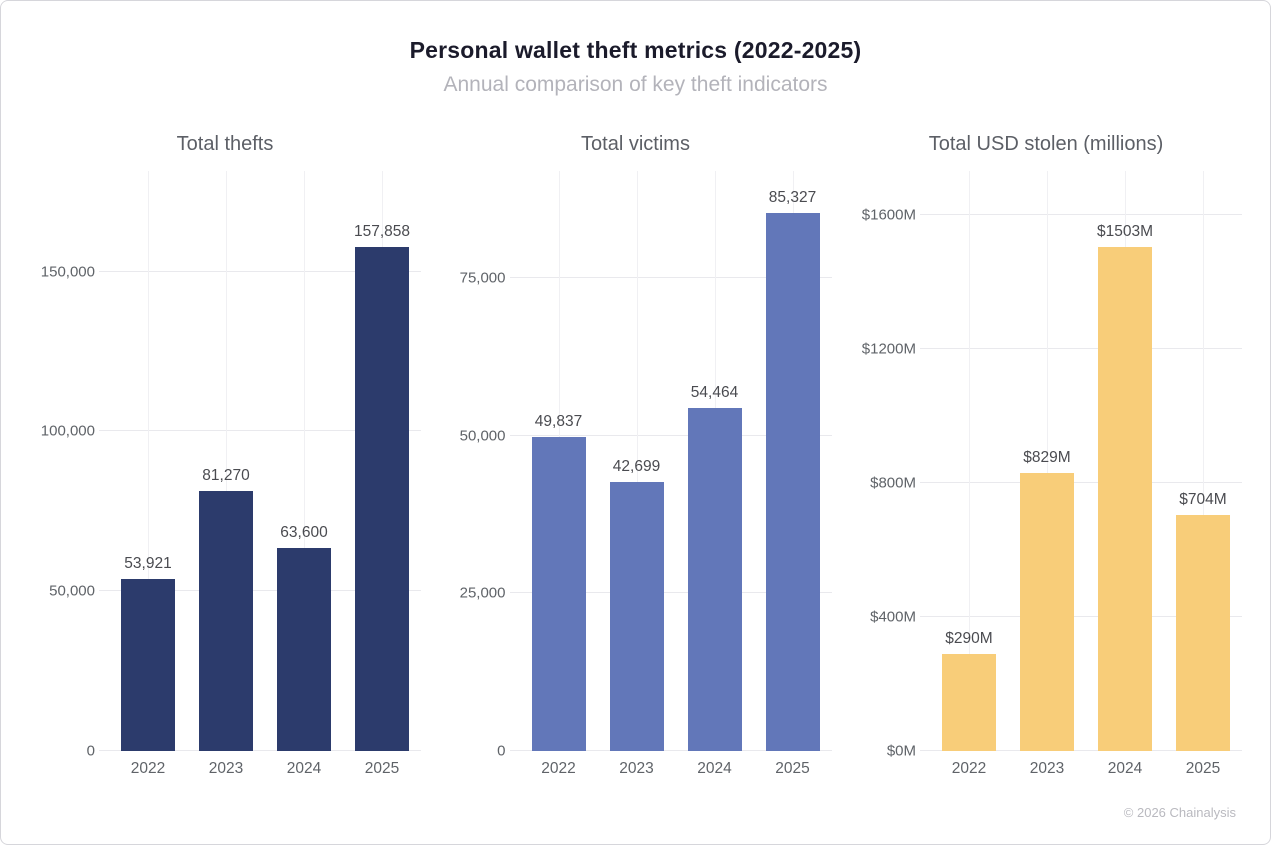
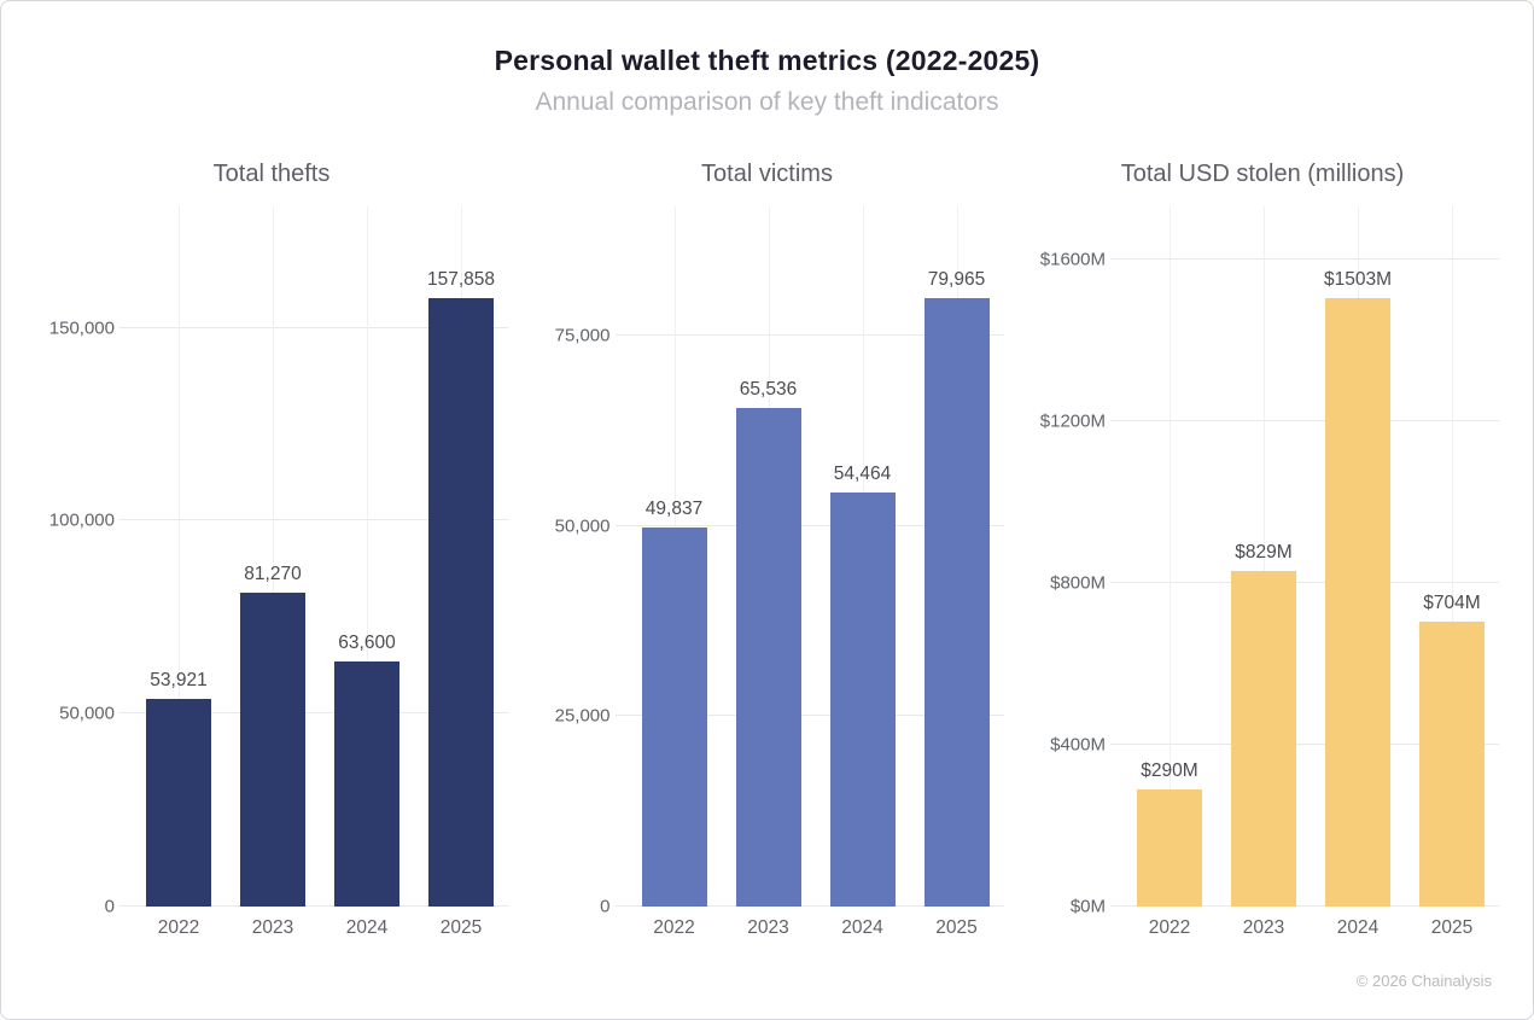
Total victims/2023: 42,699 -> 65,536
Total victims/2025: 85,327 -> 79,965
